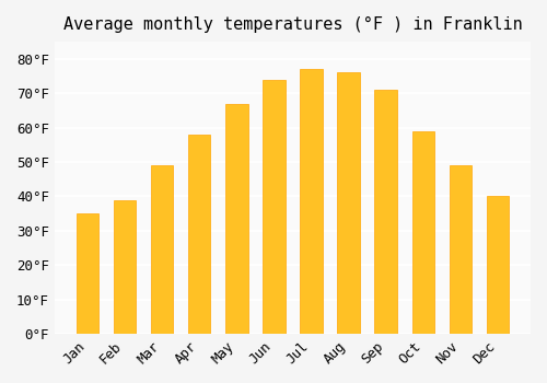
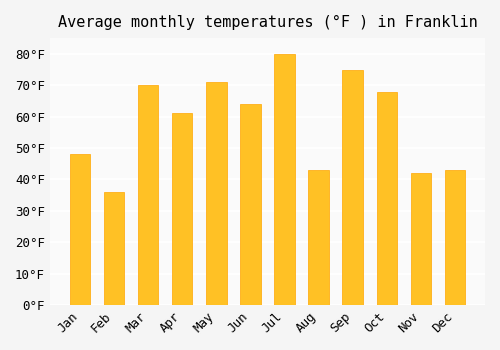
Jan: 35°F -> 48°F
Feb: 39°F -> 36°F
Mar: 49°F -> 70°F
Apr: 58°F -> 61°F
May: 67°F -> 71°F
Jun: 74°F -> 64°F
Jul: 77°F -> 80°F
Aug: 76°F -> 43°F
Sep: 71°F -> 75°F
Oct: 59°F -> 68°F
Nov: 49°F -> 42°F
Dec: 40°F -> 43°F
